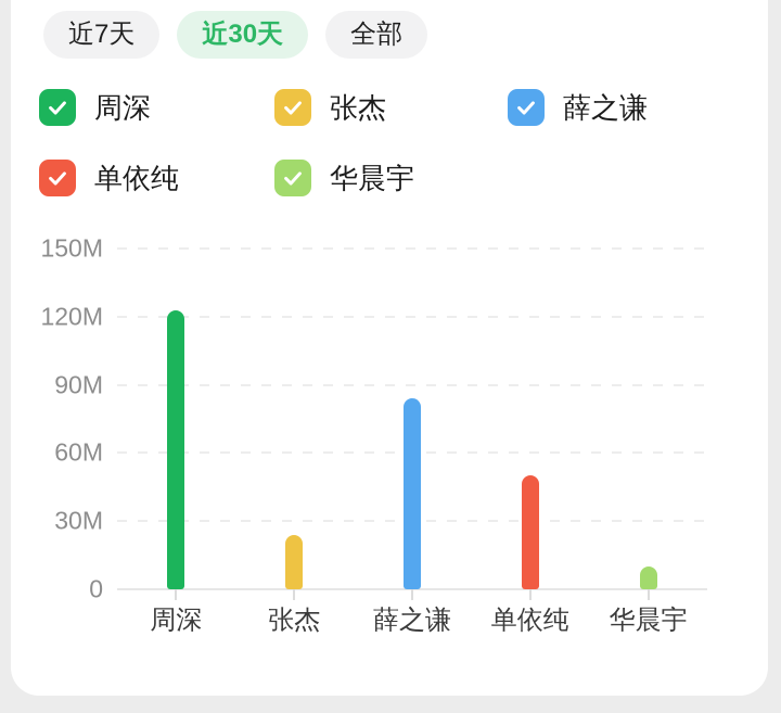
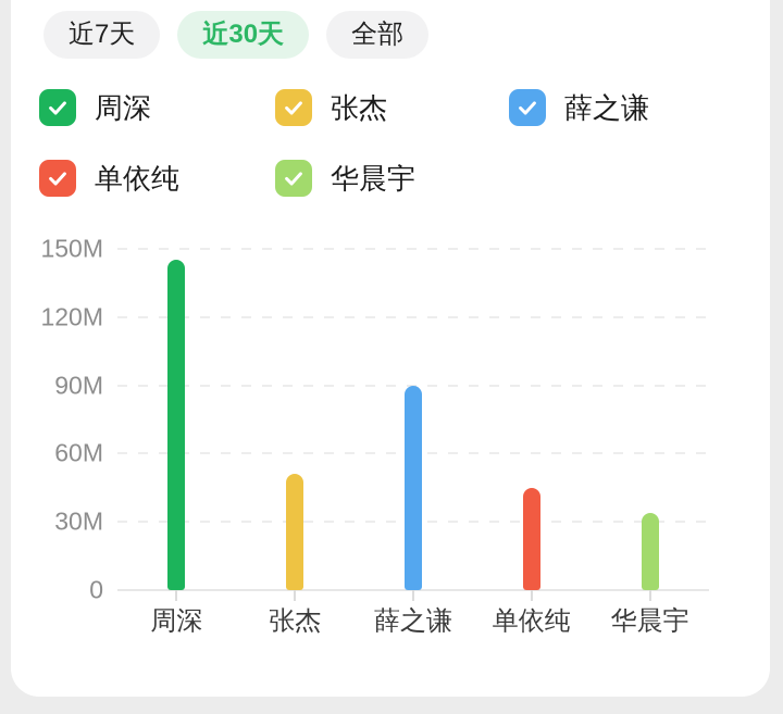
周深: 123M -> 145M
张杰: 24M -> 51M
薛之谦: 84M -> 90M
单依纯: 50M -> 45M
华晨宇: 10M -> 34M
